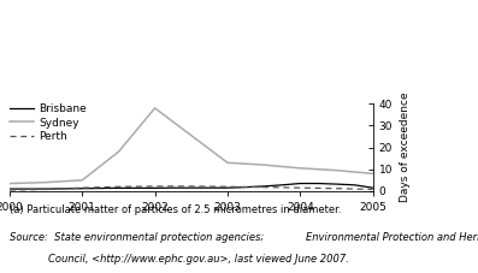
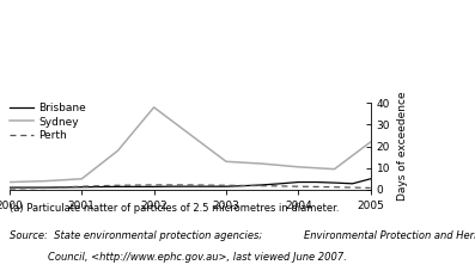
Brisbane/2005: 2 -> 5
Sydney/2005: 8 -> 22
